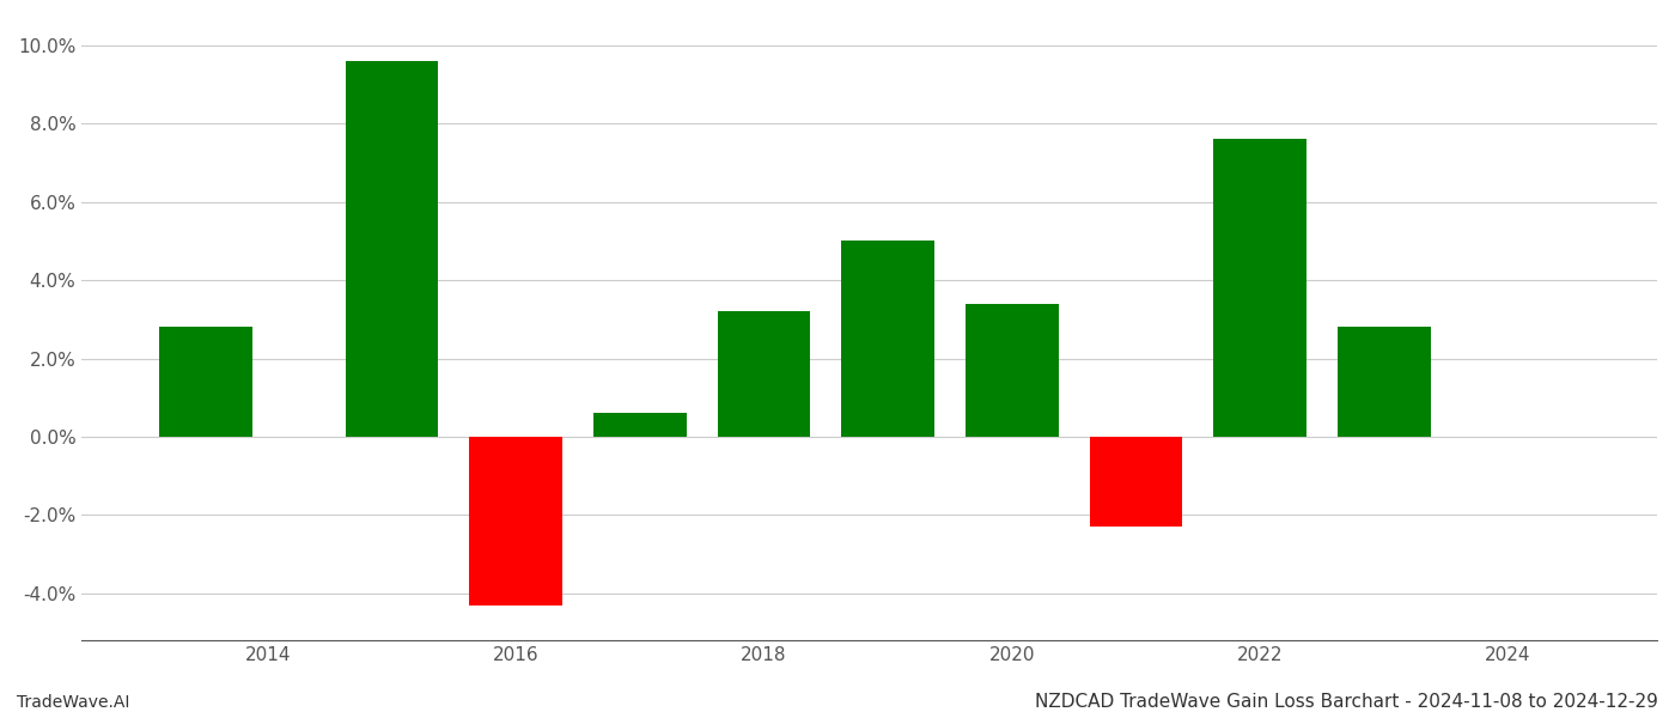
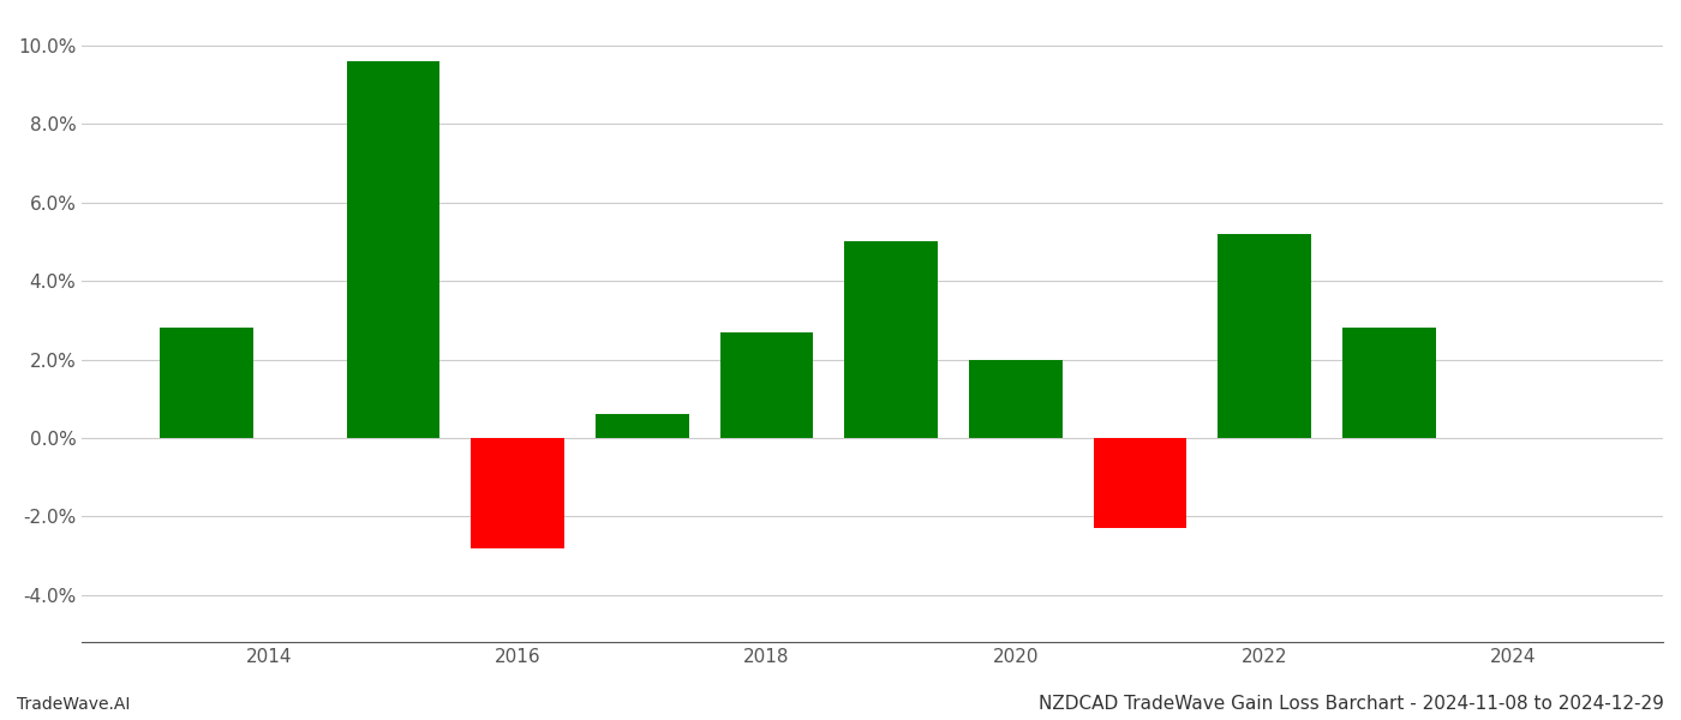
2016: -4.3% -> -2.8%
2018: 3.2% -> 2.7%
2020: 3.4% -> 2.0%
2022: 7.6% -> 5.2%
